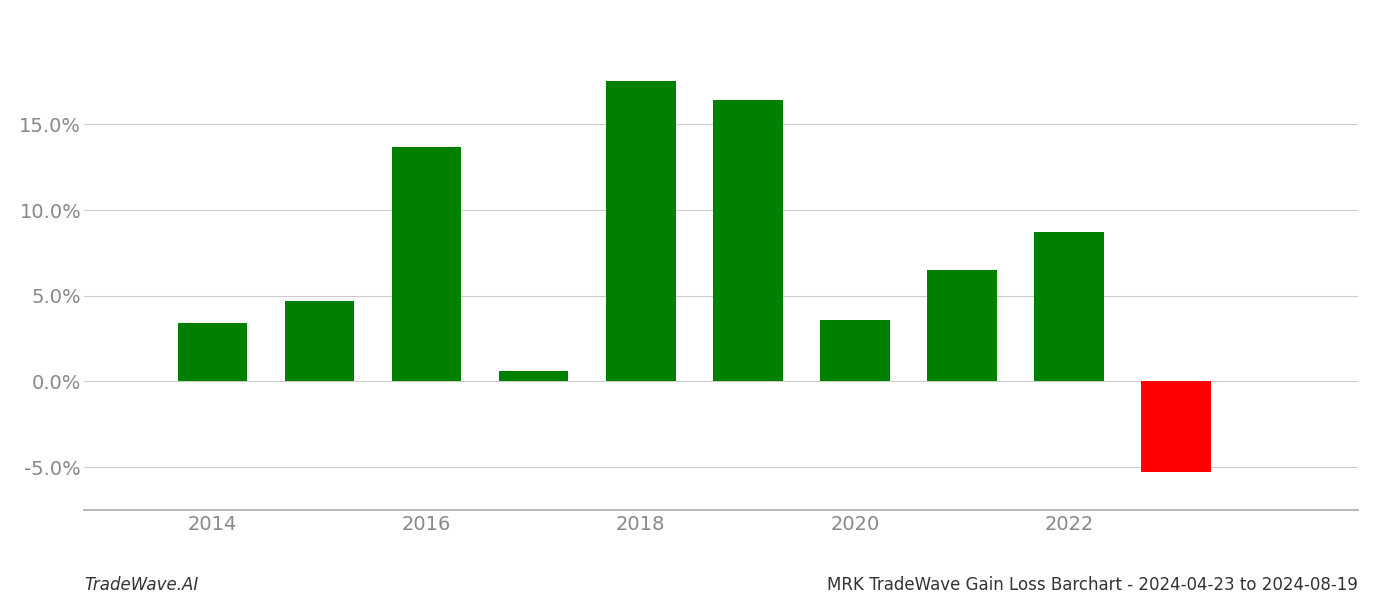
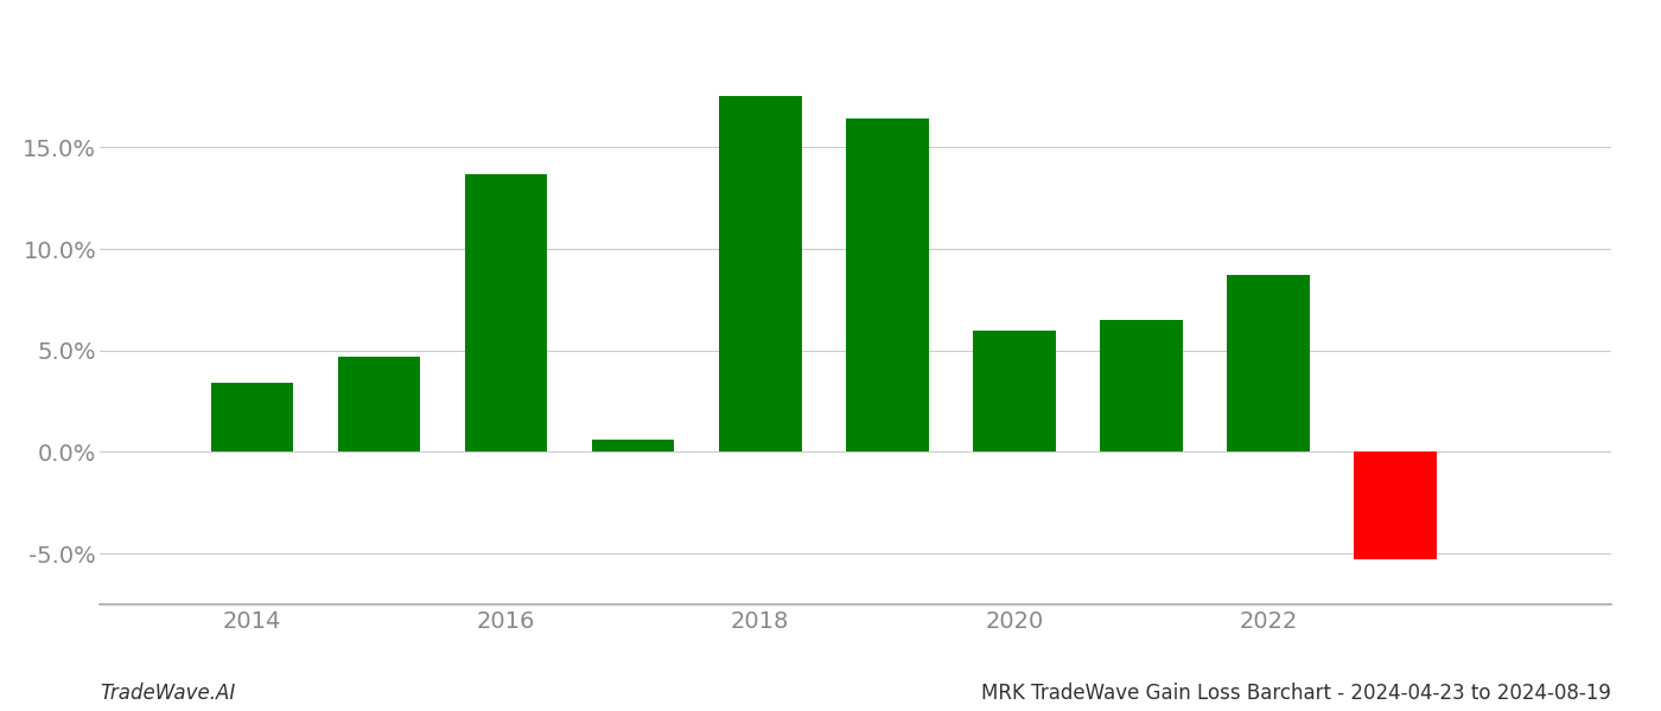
2020: 3.6% -> 6.0%
